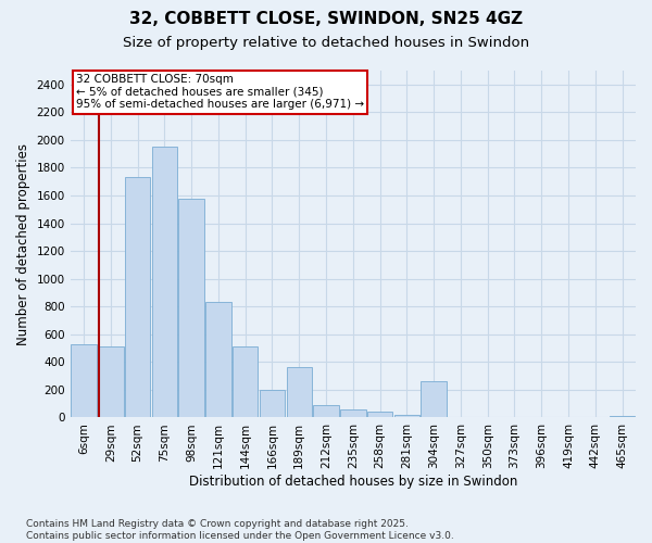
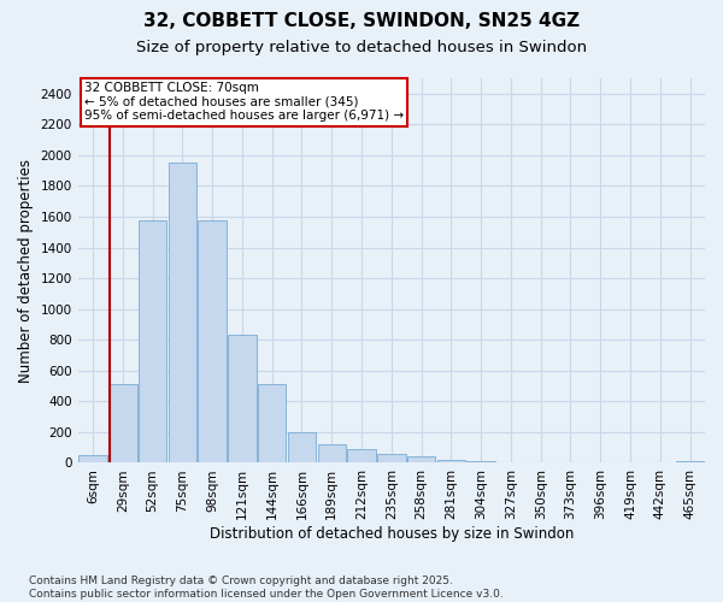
6sqm: 530 -> 50
52sqm: 1730 -> 1580
189sqm: 360 -> 120
304sqm: 260 -> 10
